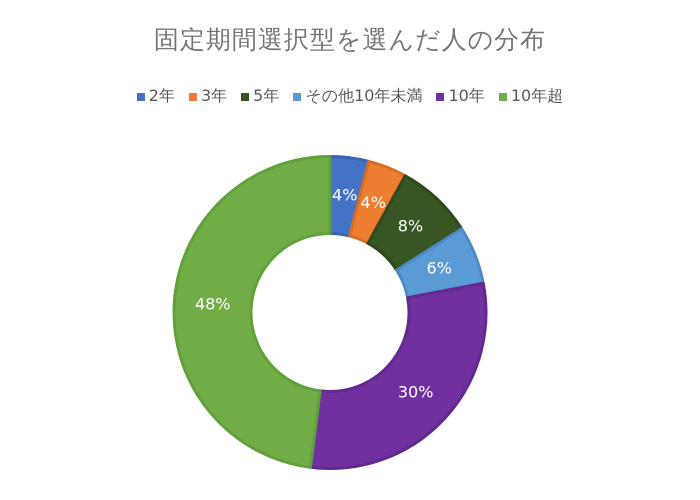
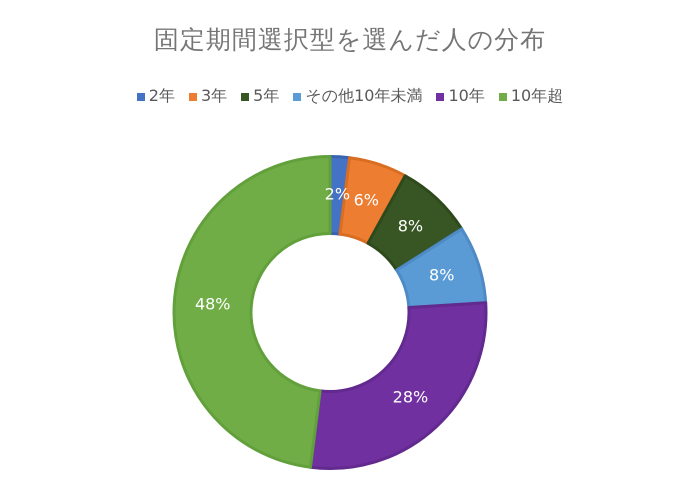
2年: 4% -> 2%
3年: 4% -> 6%
その他10年未満: 6% -> 8%
10年: 30% -> 28%
